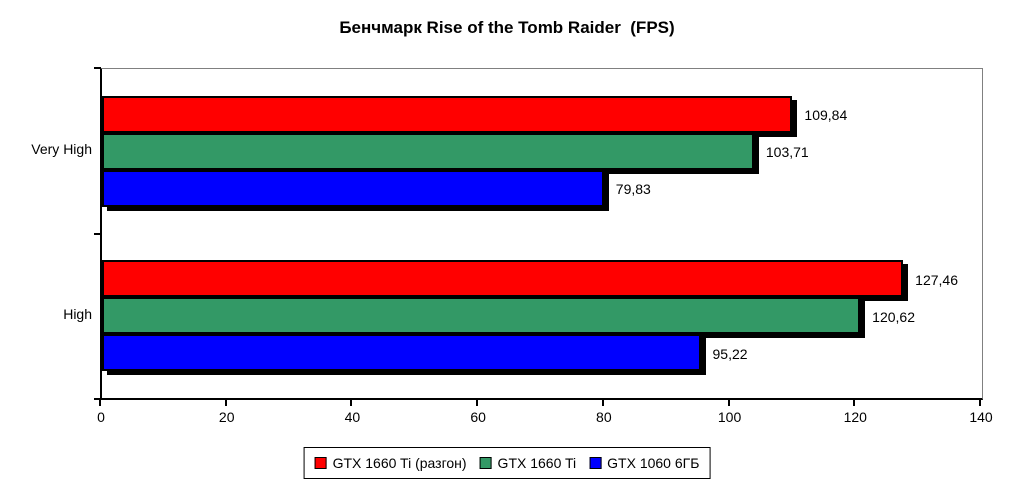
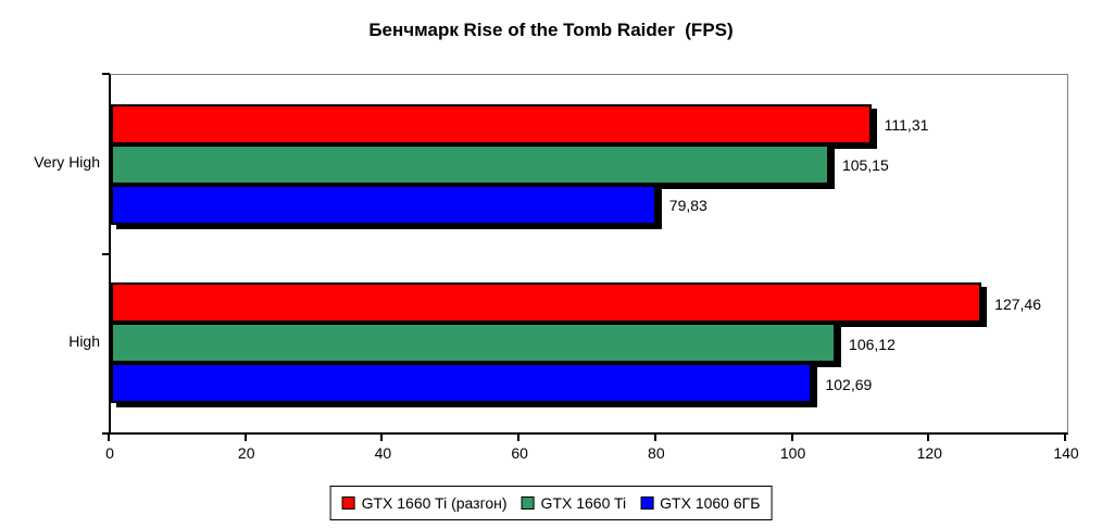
GTX 1660 Ti (разгон)/Very High: 109,84 -> 111,31
GTX 1660 Ti/Very High: 103,71 -> 105,15
GTX 1660 Ti/High: 120,62 -> 106,12
GTX 1060 6ГБ/High: 95,22 -> 102,69
